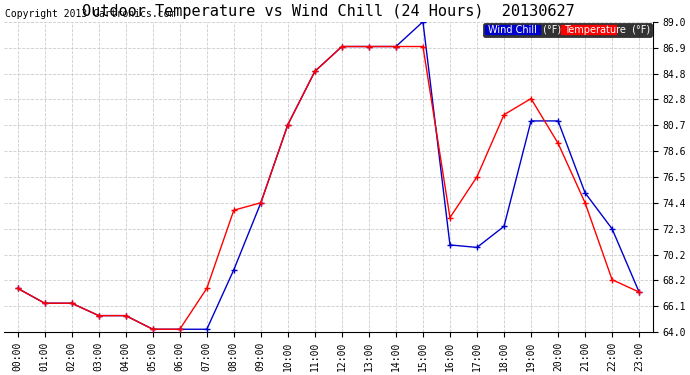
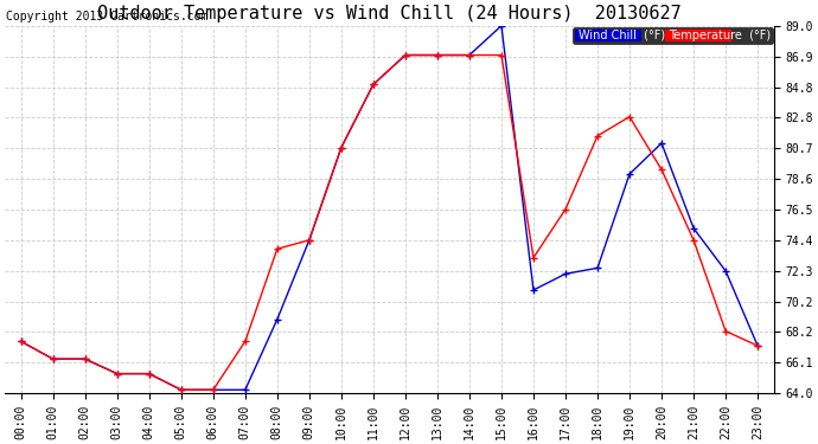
Wind Chill (°F)/17:00: 70.8 -> 72.1
Wind Chill (°F)/19:00: 81.0 -> 78.9
